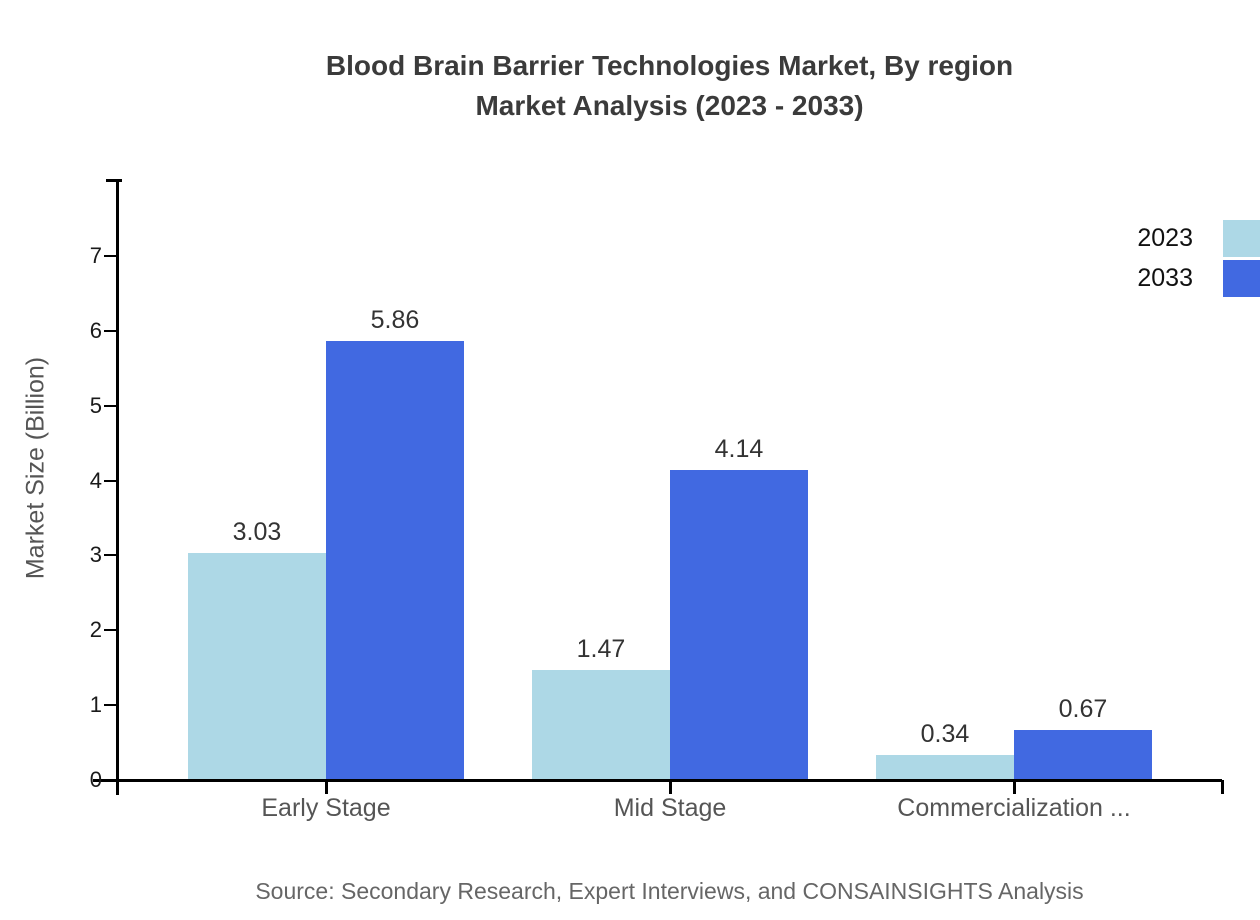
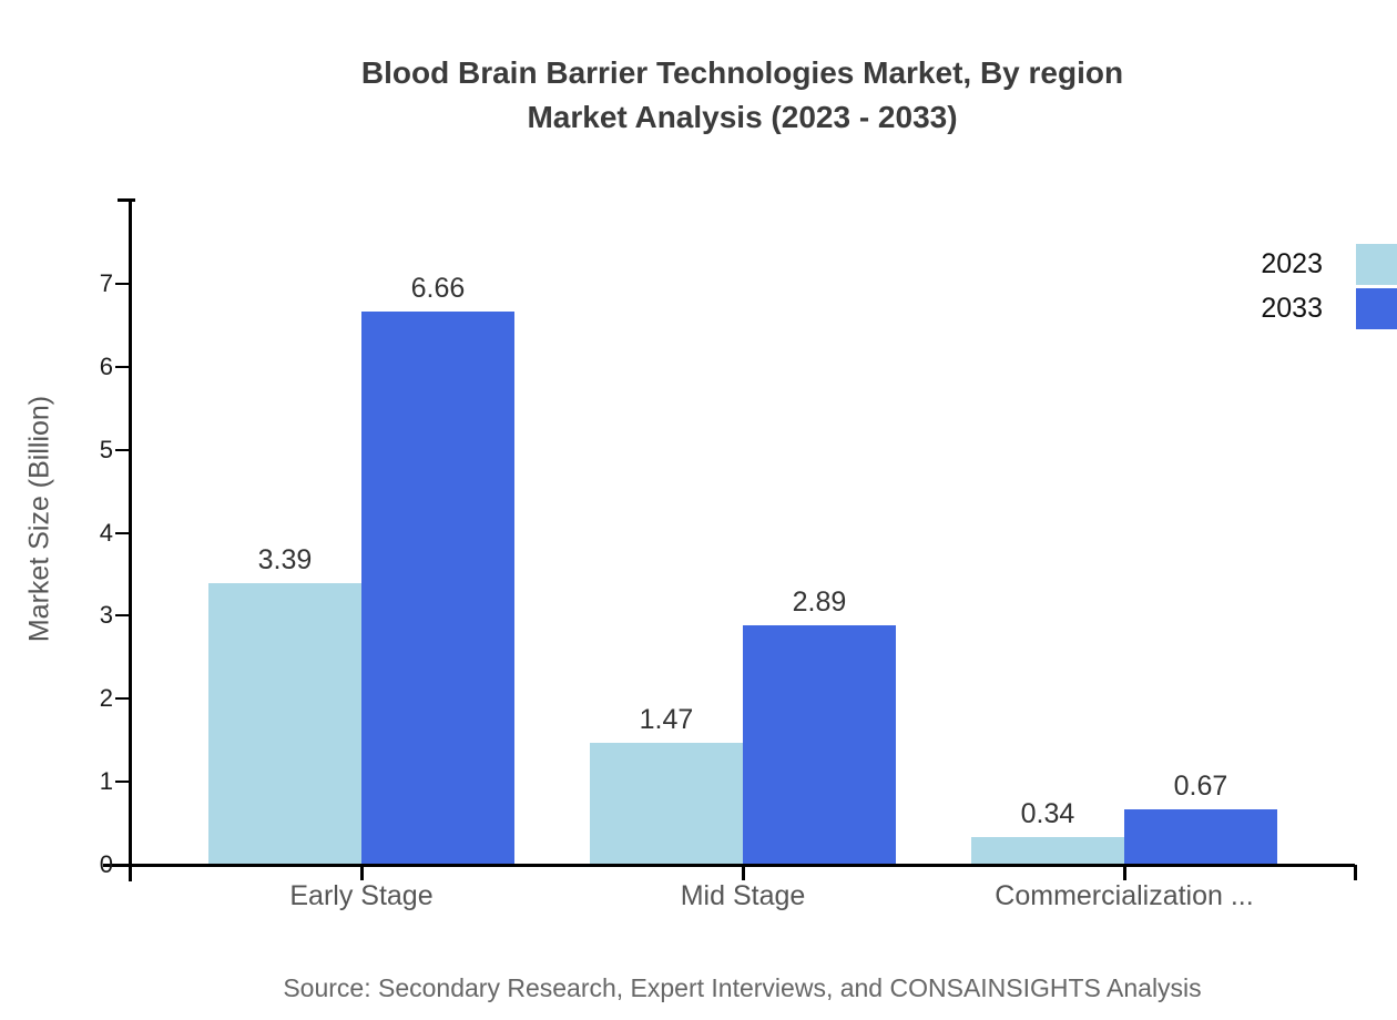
2023/Early Stage: 3.03 -> 3.39
2033/Early Stage: 5.86 -> 6.66
2033/Mid Stage: 4.14 -> 2.89
